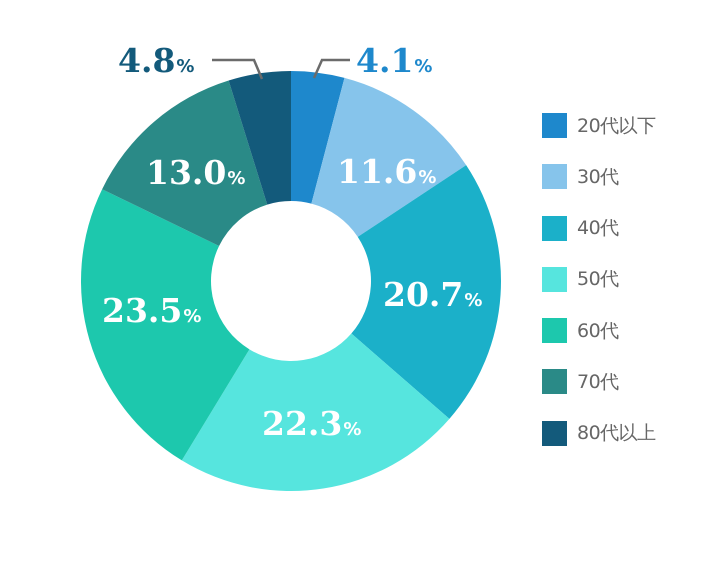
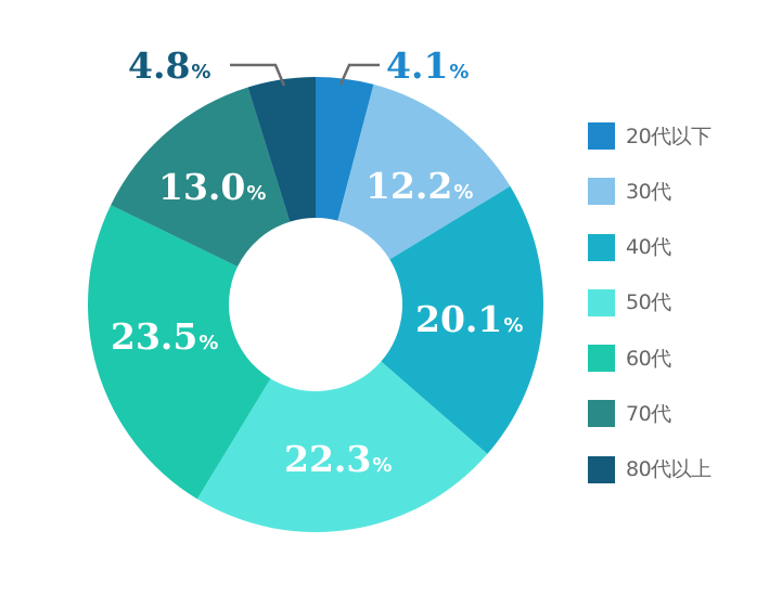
30代: 11.6 -> 12.2
40代: 20.7 -> 20.1
